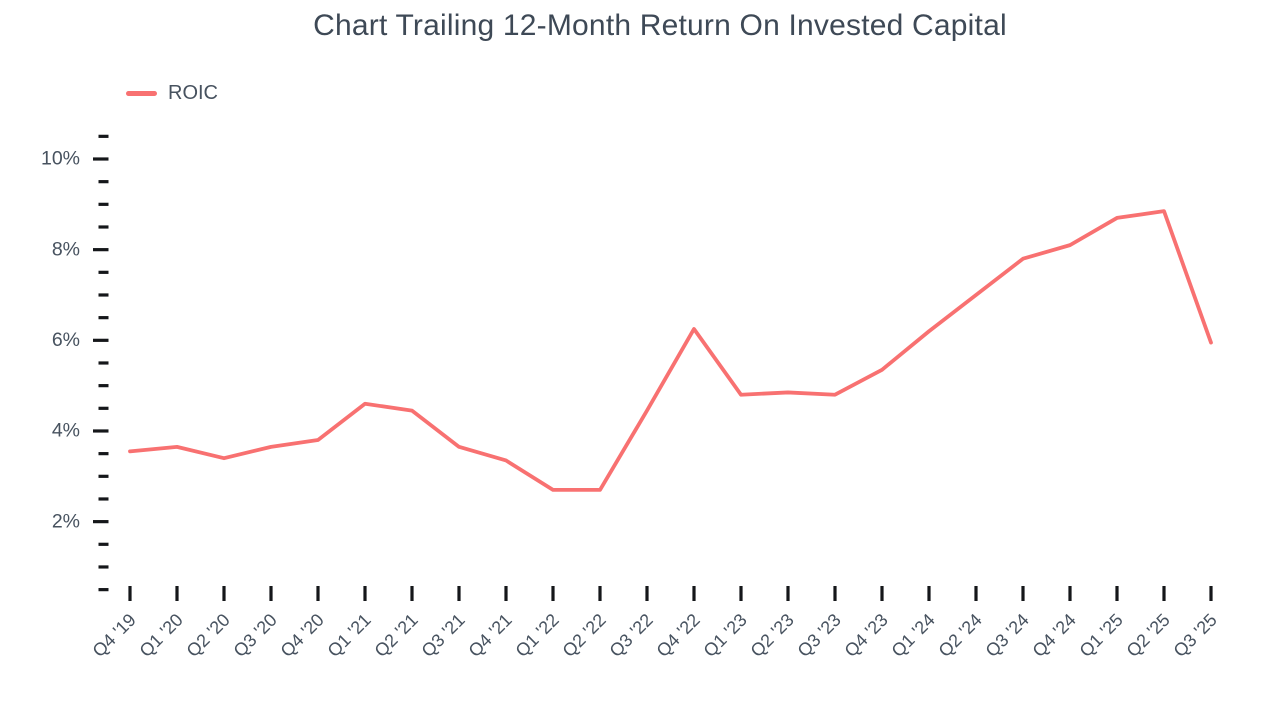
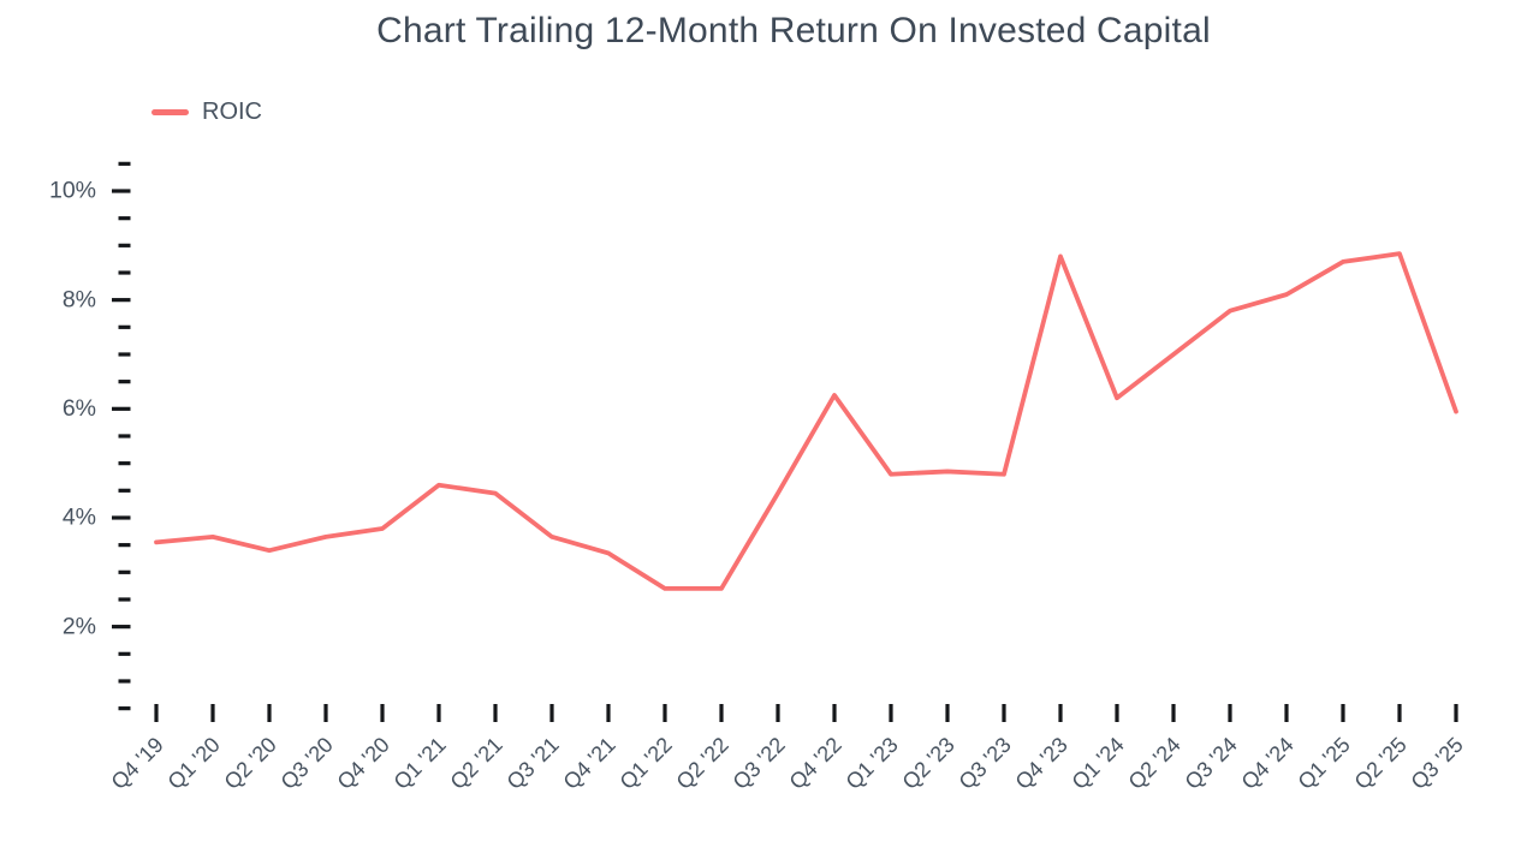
Q4 '23: 5.3% -> 8.8%
